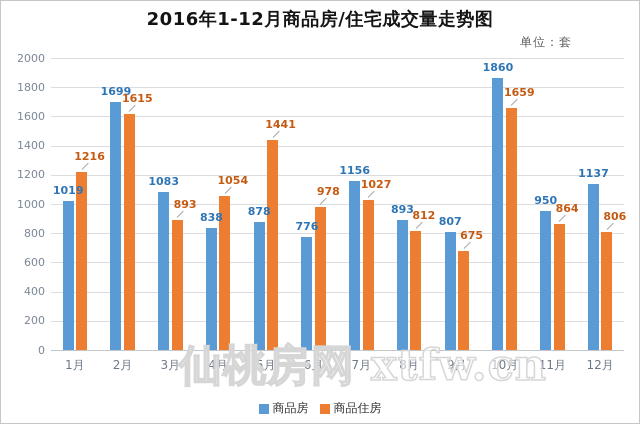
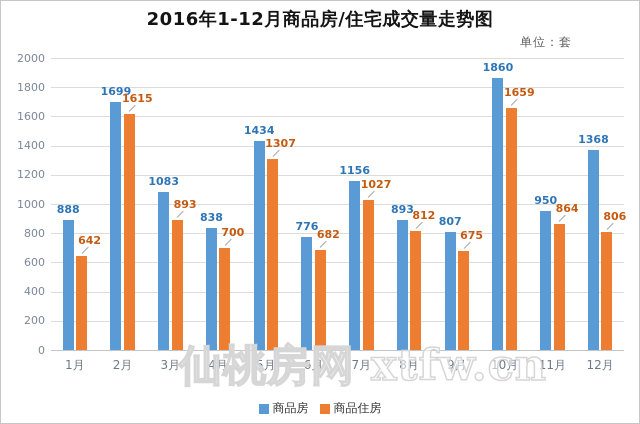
商品房/1月: 1019 -> 888
商品住房/1月: 1216 -> 642
商品住房/4月: 1054 -> 700
商品房/5月: 878 -> 1434
商品住房/5月: 1441 -> 1307
商品住房/6月: 978 -> 682
商品房/12月: 1137 -> 1368
